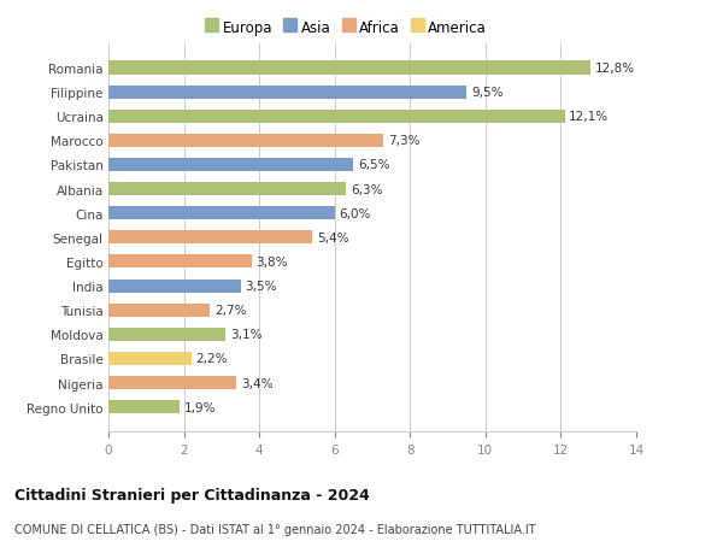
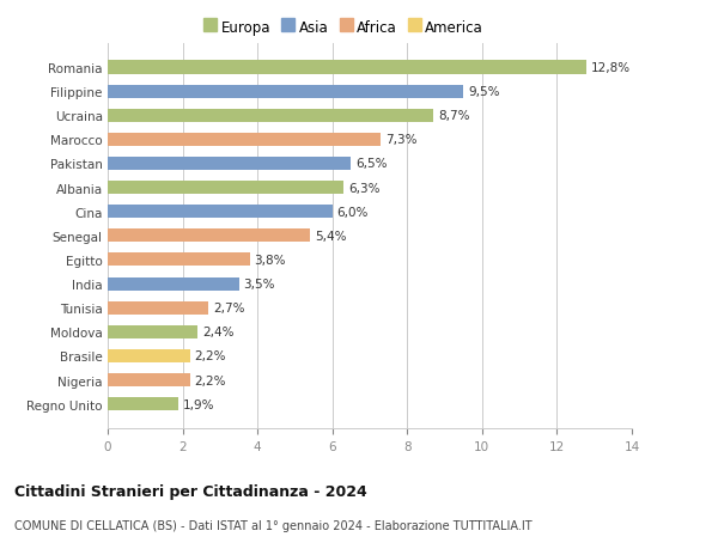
Ucraina: 12,1% -> 8,7%
Moldova: 3,1% -> 2,4%
Nigeria: 3,4% -> 2,2%
